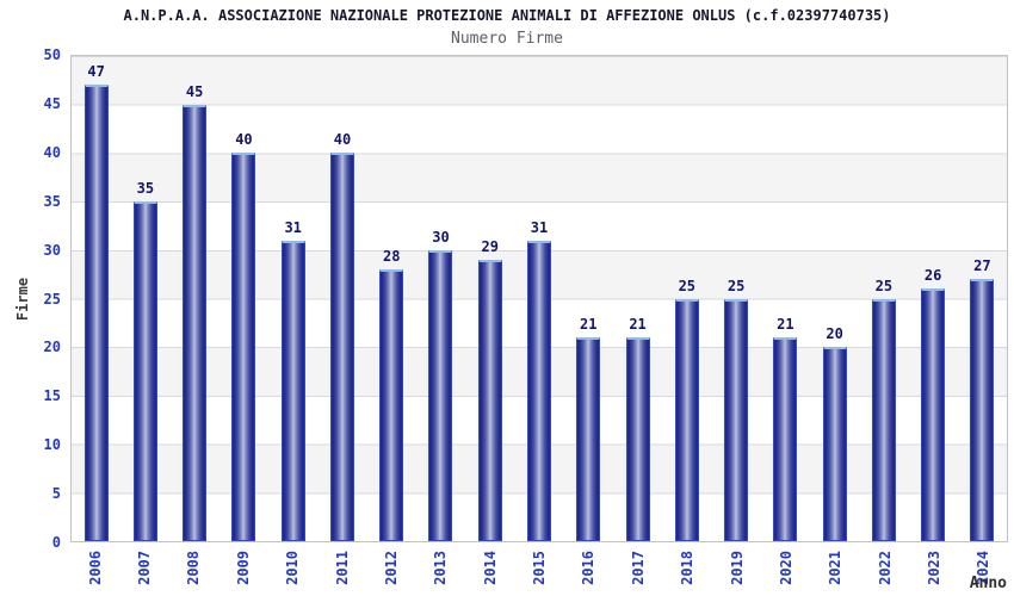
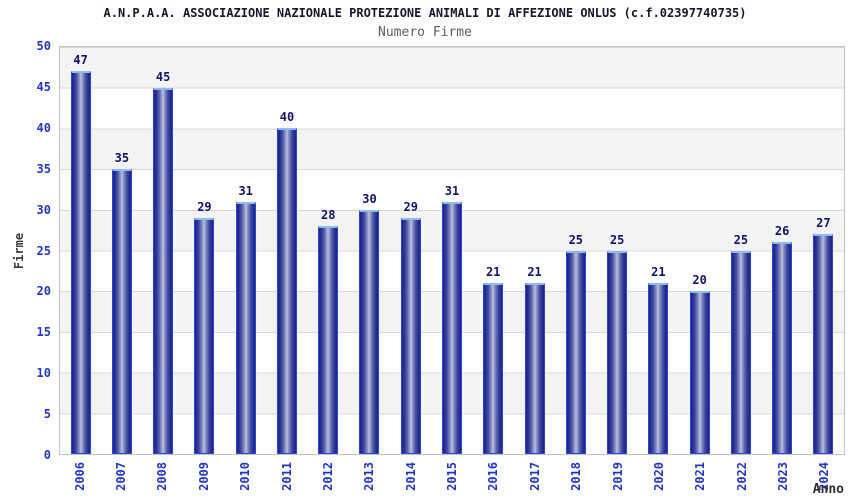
2009: 40 -> 29
